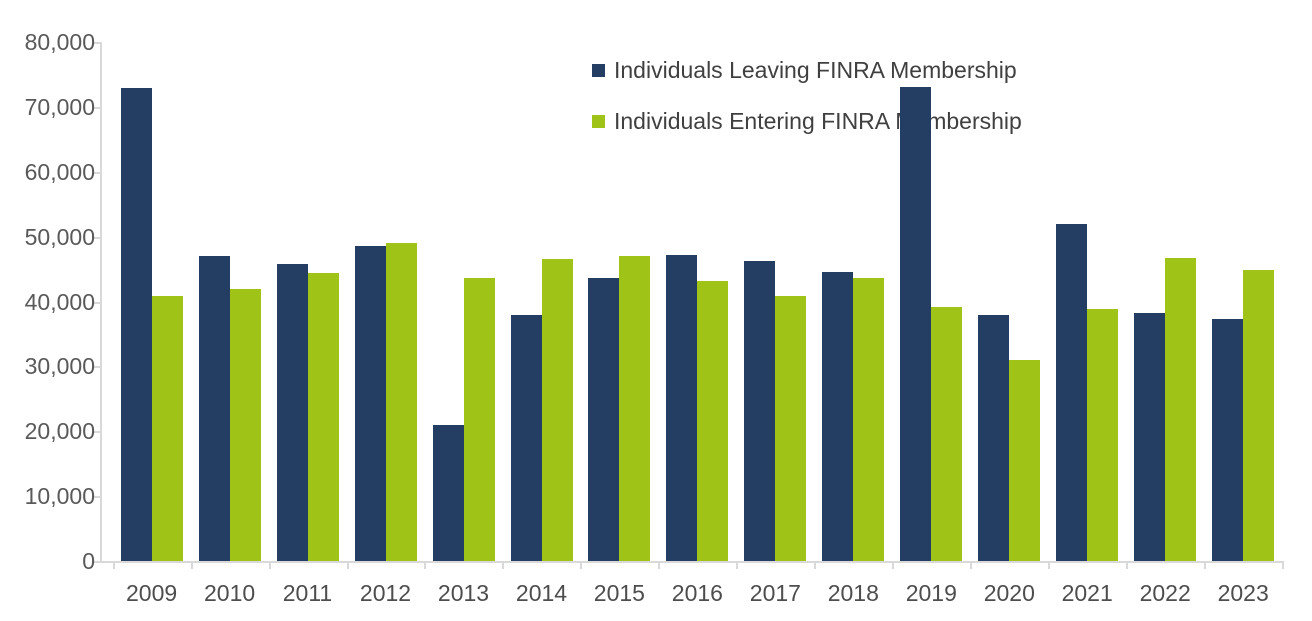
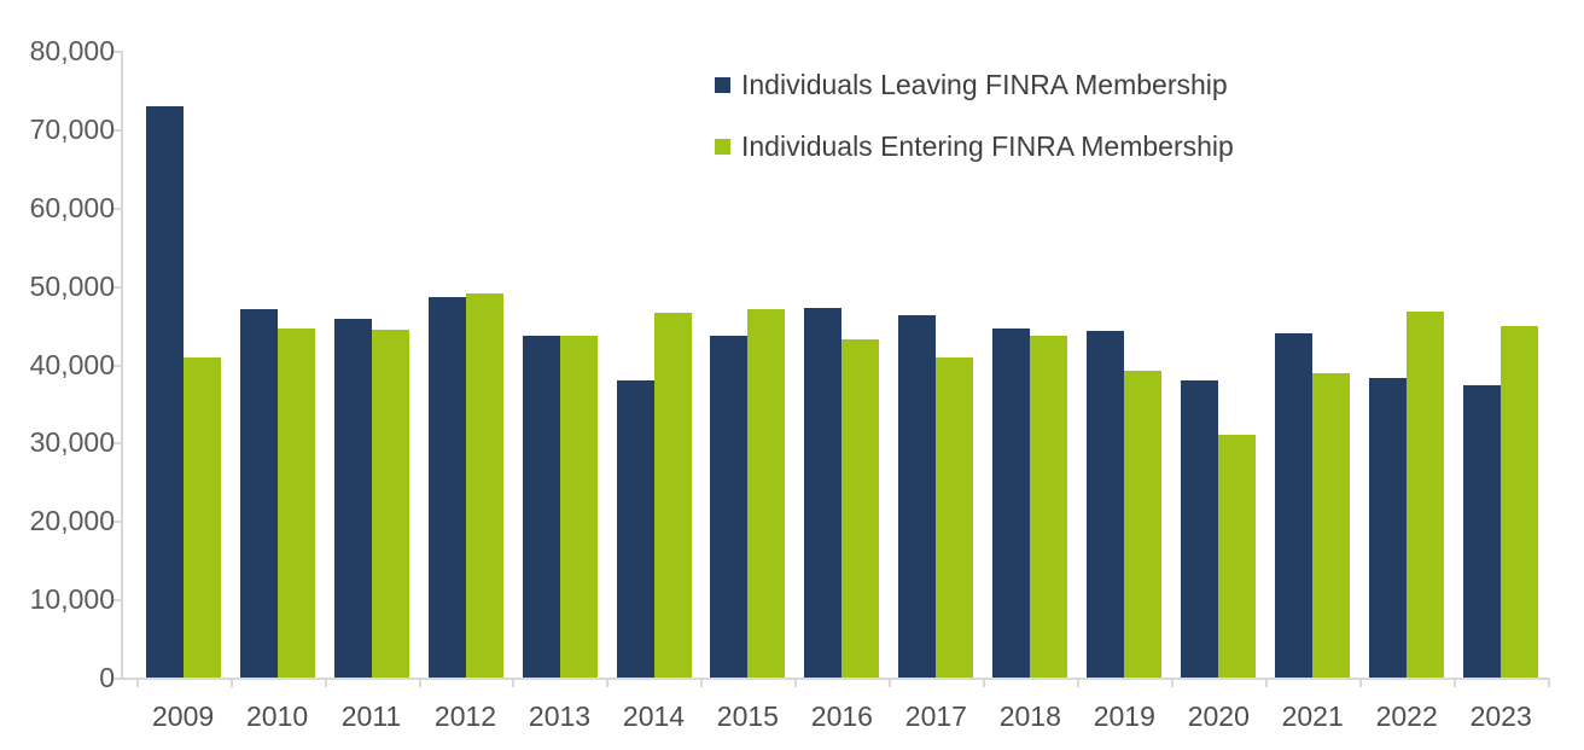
Individuals Entering FINRA Membership/2010: 42000 -> 44000
Individuals Leaving FINRA Membership/2013: 21000 -> 44000
Individuals Leaving FINRA Membership/2019: 73000 -> 44000
Individuals Leaving FINRA Membership/2021: 52000 -> 44000
